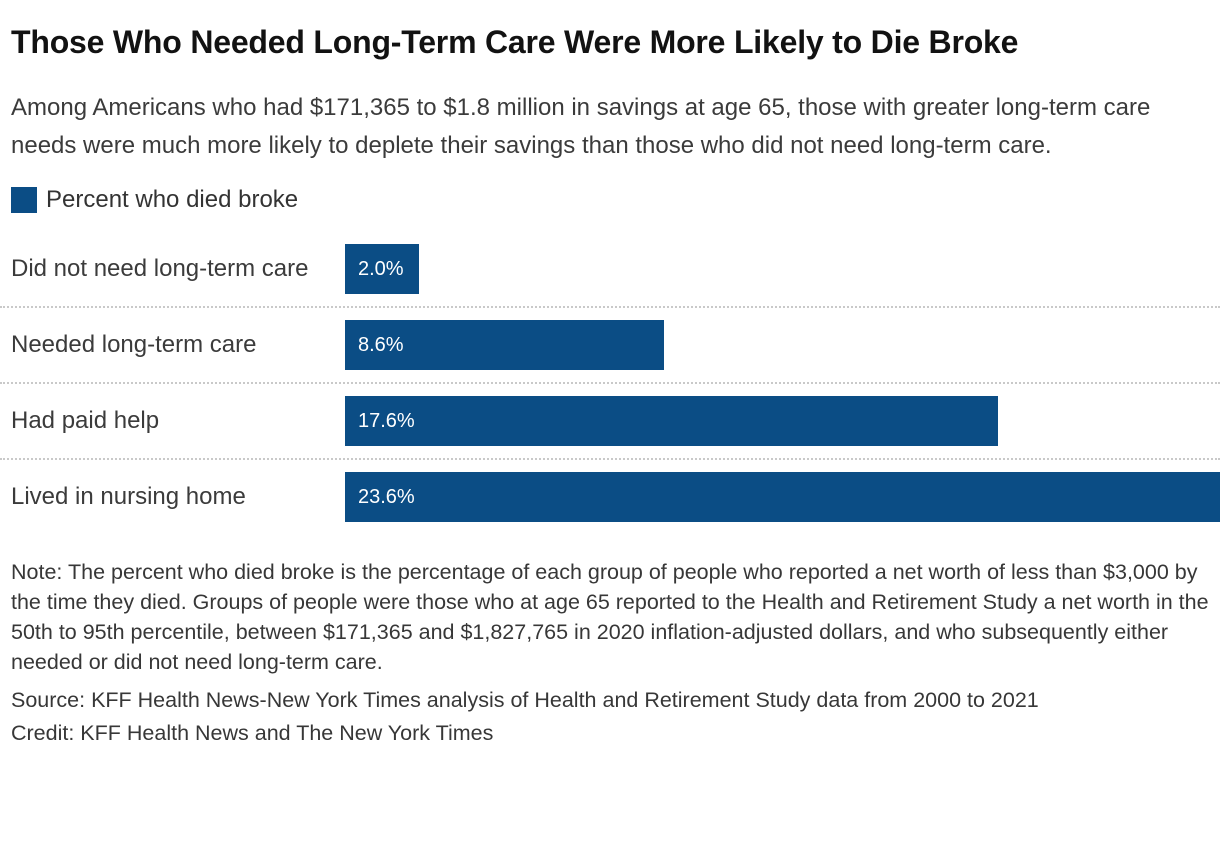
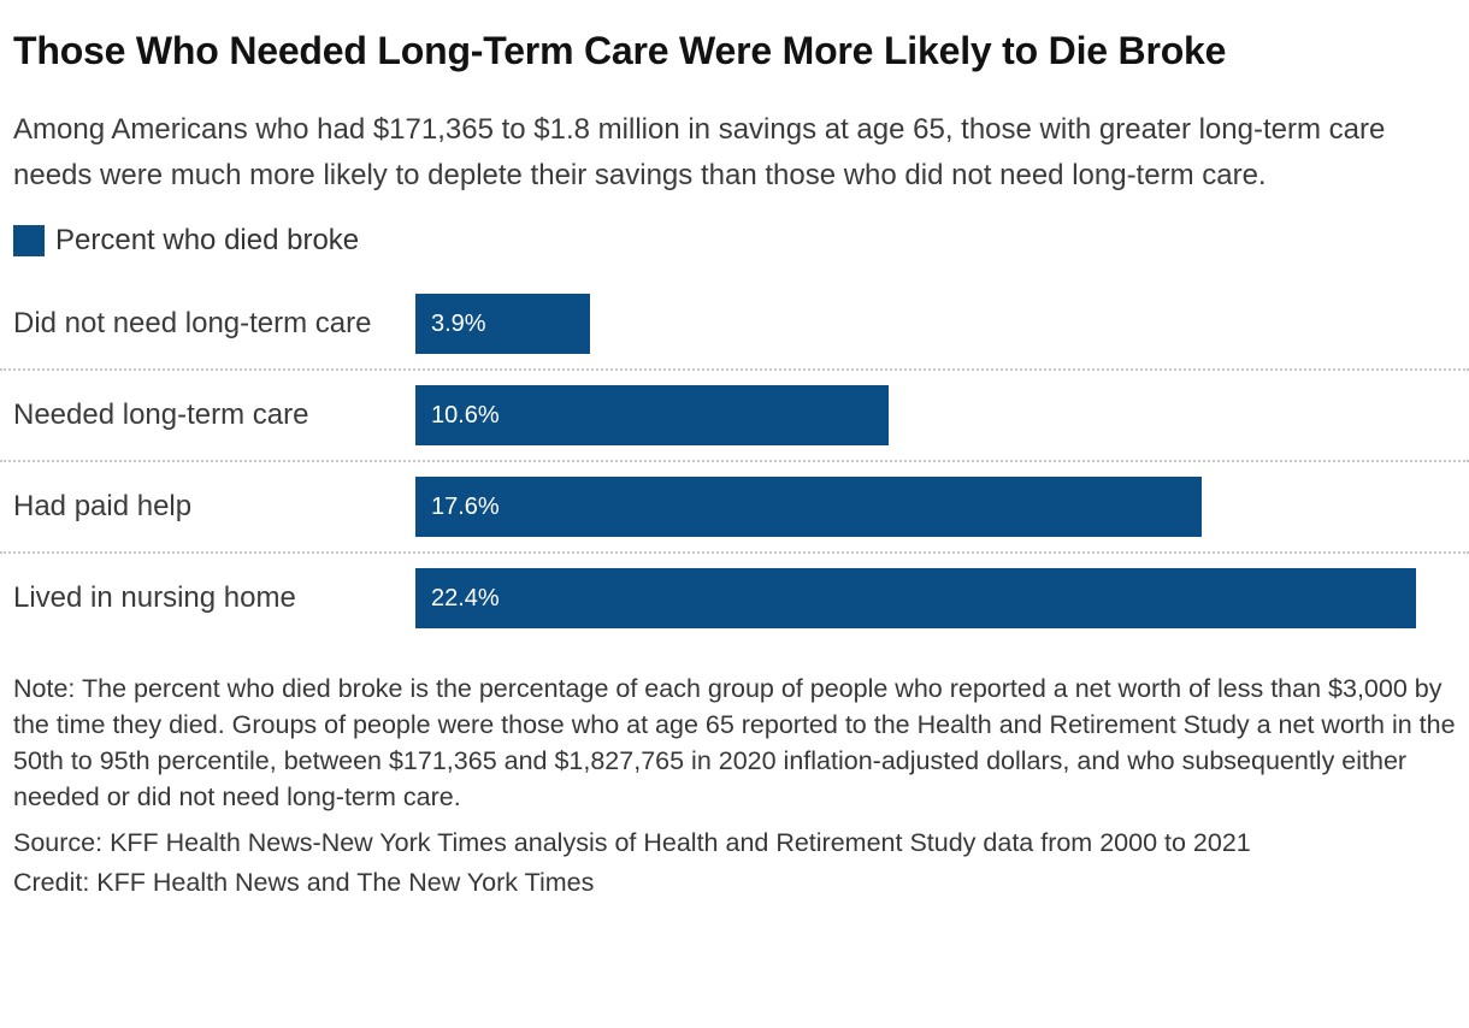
Did not need long-term care: 2.0% -> 3.9%
Needed long-term care: 8.6% -> 10.6%
Lived in nursing home: 23.6% -> 22.4%
